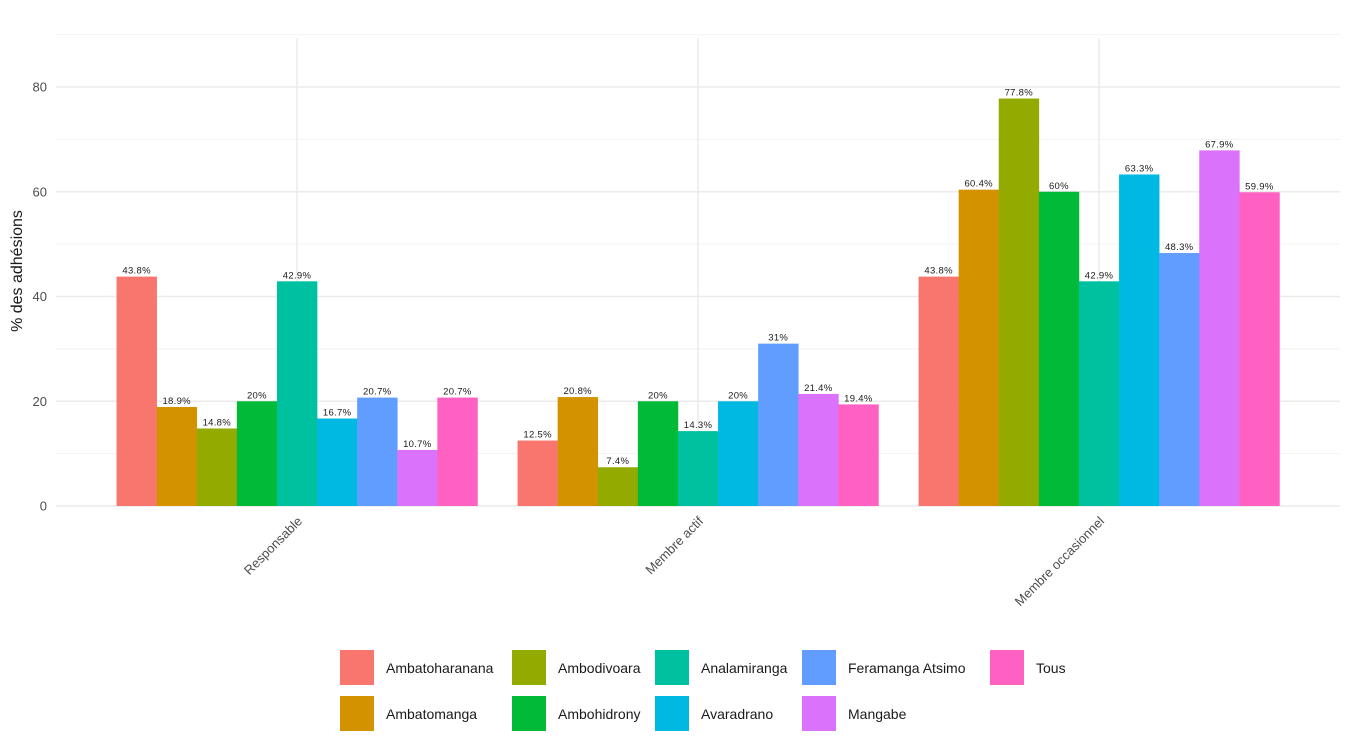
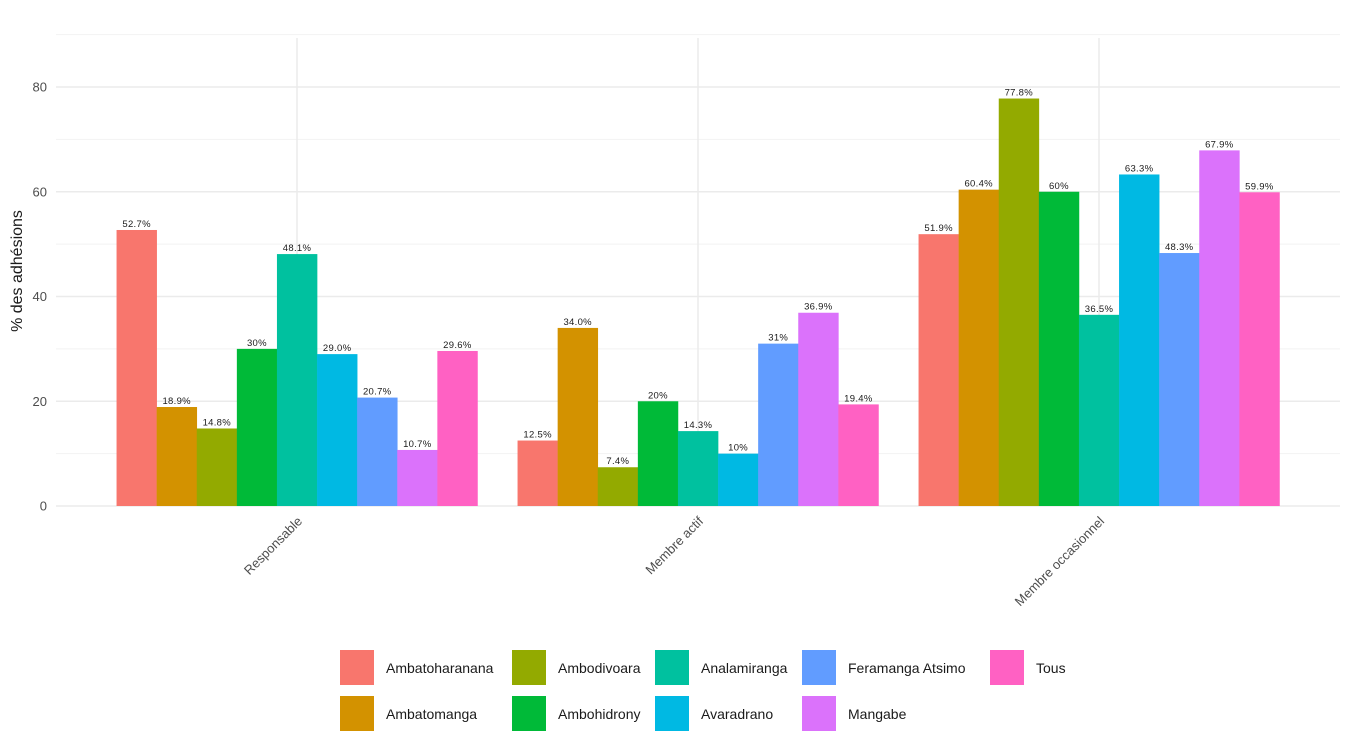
Ambatoharanana/Responsable: 43.8% -> 52.7%
Ambohidrony/Responsable: 20% -> 30%
Analamiranga/Responsable: 42.9% -> 48.1%
Avaradrano/Responsable: 16.7% -> 29.0%
Tous/Responsable: 20.7% -> 29.6%
Ambatomanga/Membre actif: 20.8% -> 34.0%
Avaradrano/Membre actif: 20% -> 10%
Mangabe/Membre actif: 21.4% -> 36.9%
Ambatoharanana/Membre occasionnel: 43.8% -> 51.9%
Analamiranga/Membre occasionnel: 42.9% -> 36.5%
